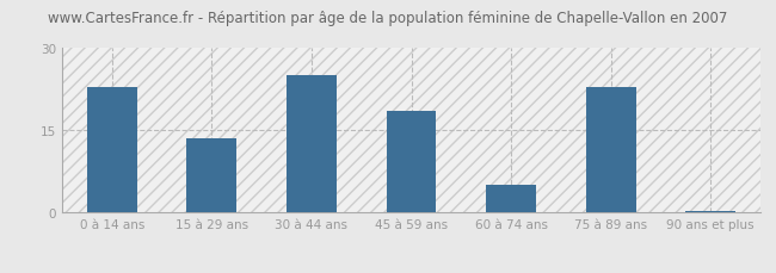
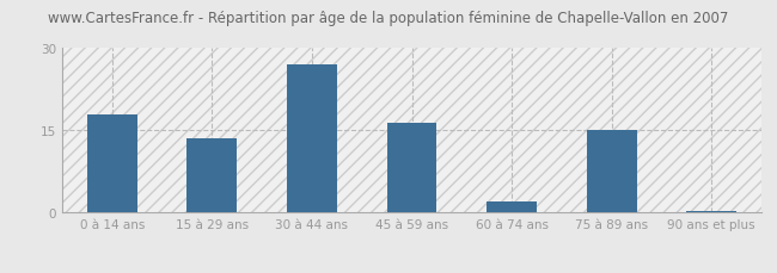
0 à 14 ans: 23.0 -> 18.0
30 à 44 ans: 25.0 -> 27.0
45 à 59 ans: 18.5 -> 16.5
60 à 74 ans: 5.0 -> 2.0
75 à 89 ans: 23.0 -> 15.0
